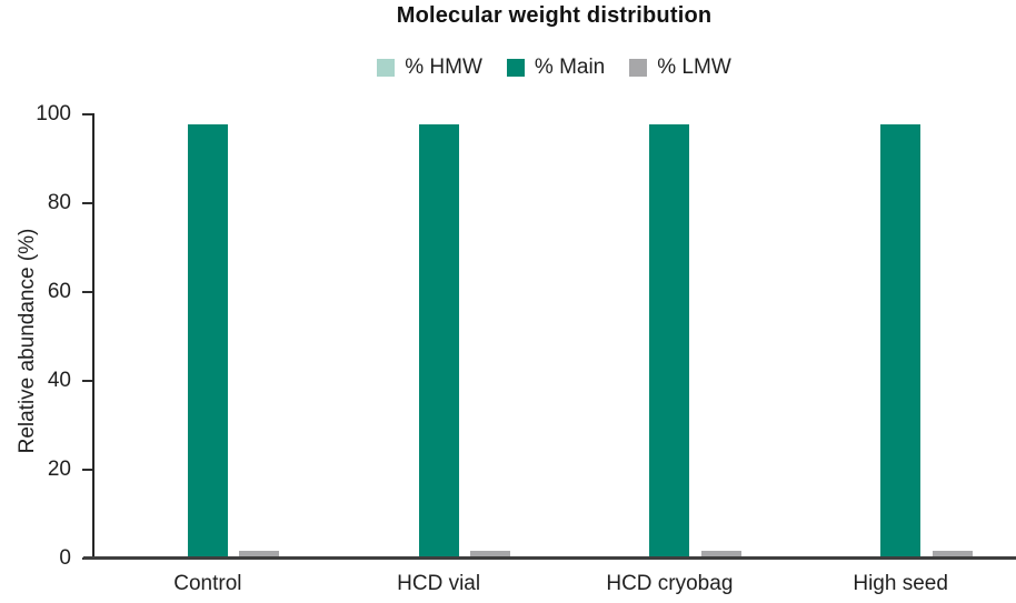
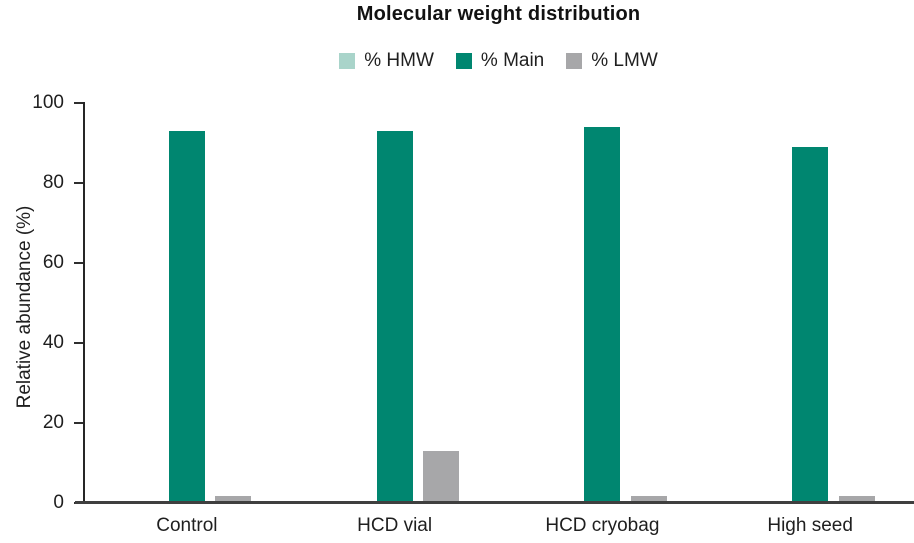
% Main/Control: 98 -> 93
% Main/HCD vial: 98 -> 93
% LMW/HCD vial: 2 -> 13
% Main/HCD cryobag: 98 -> 94
% Main/High seed: 98 -> 89
